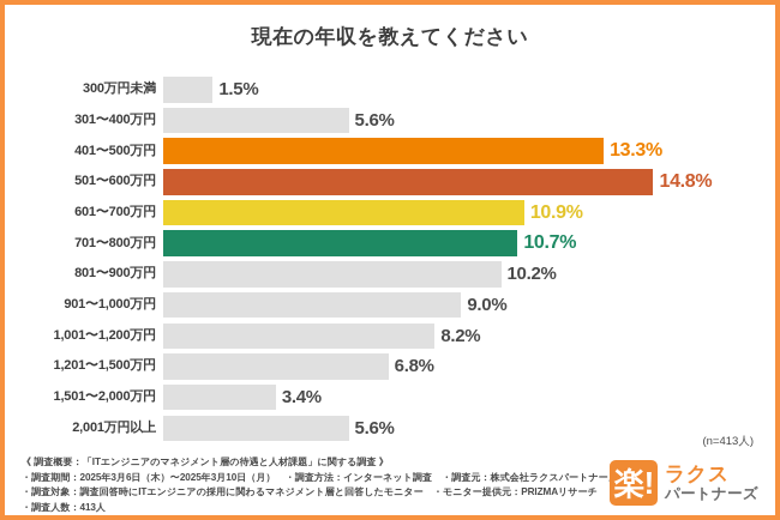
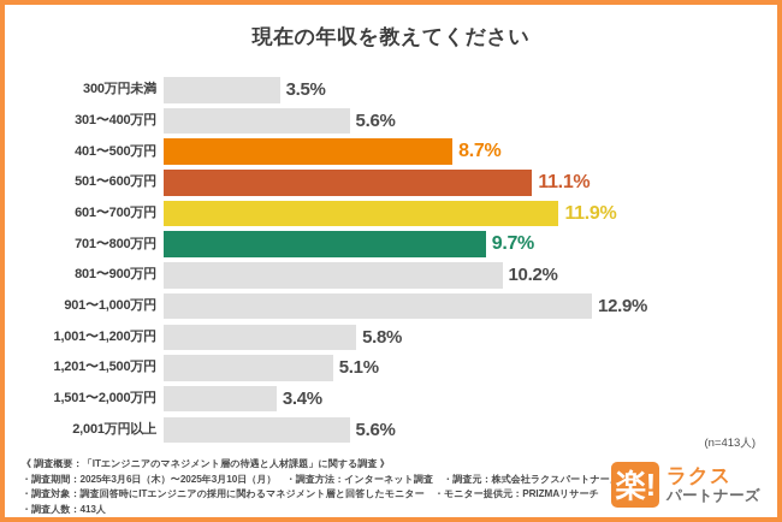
300万円未満: 1.5% -> 3.5%
401〜500万円: 13.3% -> 8.7%
501〜600万円: 14.8% -> 11.1%
601〜700万円: 10.9% -> 11.9%
701〜800万円: 10.7% -> 9.7%
901〜1,000万円: 9.0% -> 12.9%
1,001〜1,200万円: 8.2% -> 5.8%
1,201〜1,500万円: 6.8% -> 5.1%
